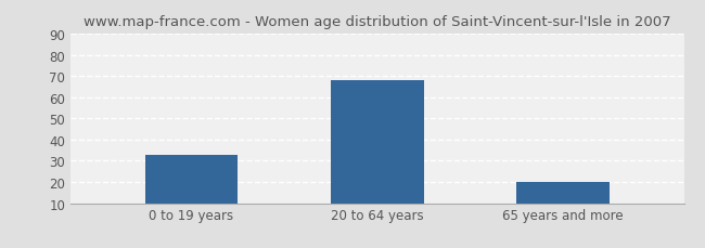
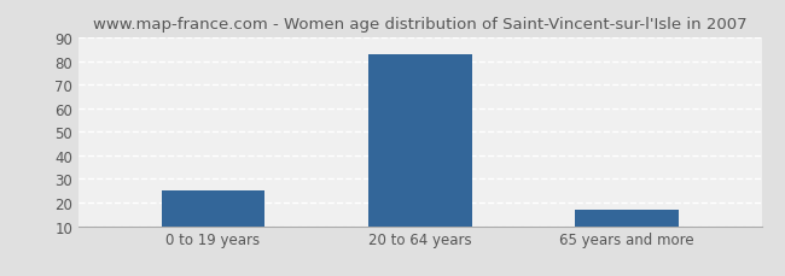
0 to 19 years: 33 -> 25
20 to 64 years: 68 -> 83
65 years and more: 20 -> 17
